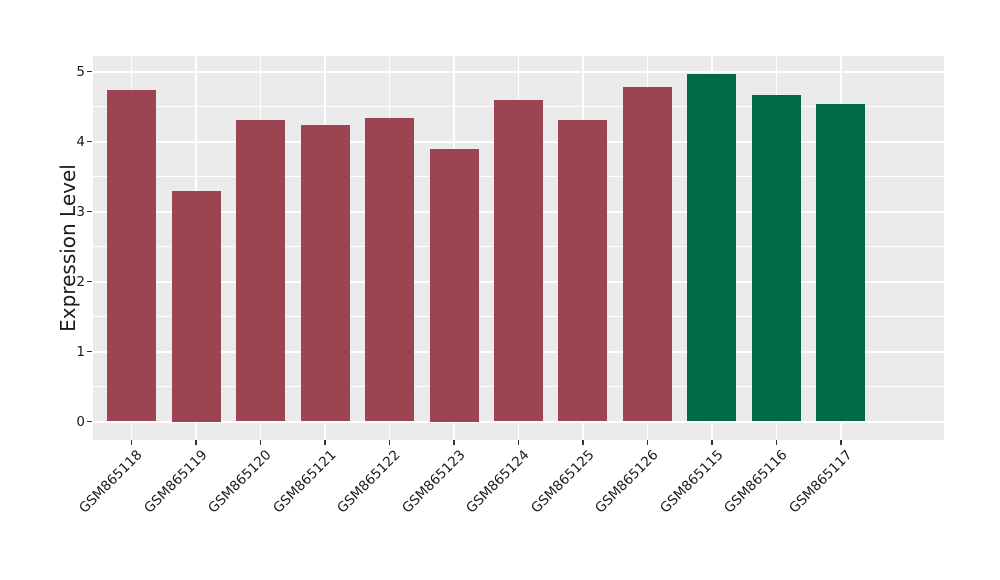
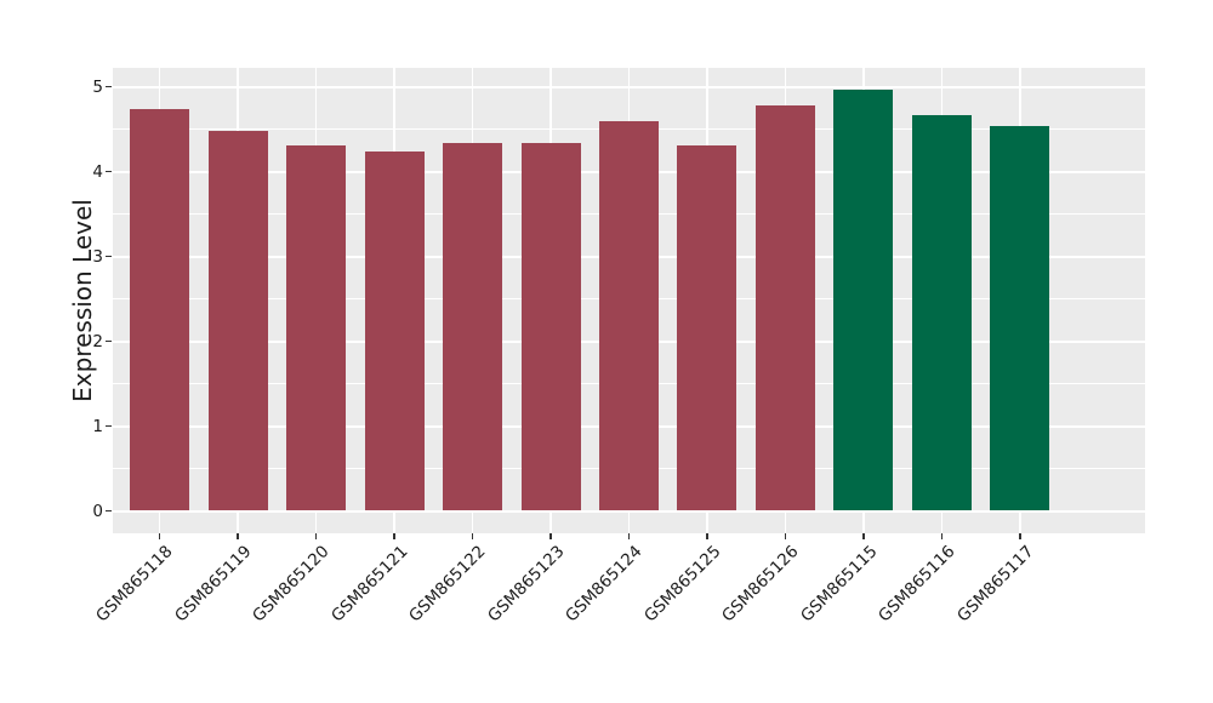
GSM865119: 3.3 -> 4.5
GSM865123: 3.9 -> 4.3
